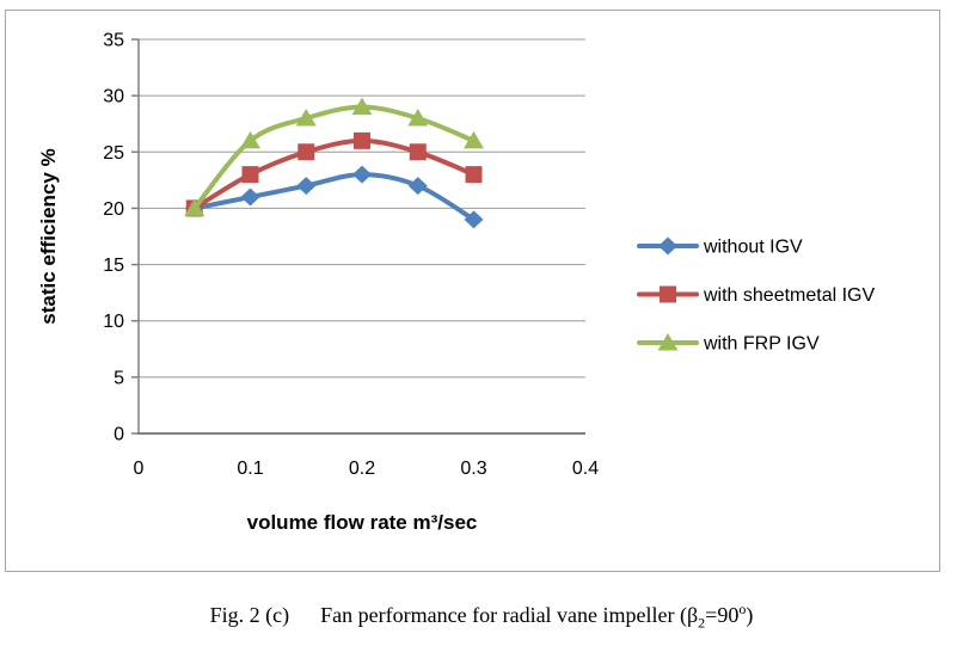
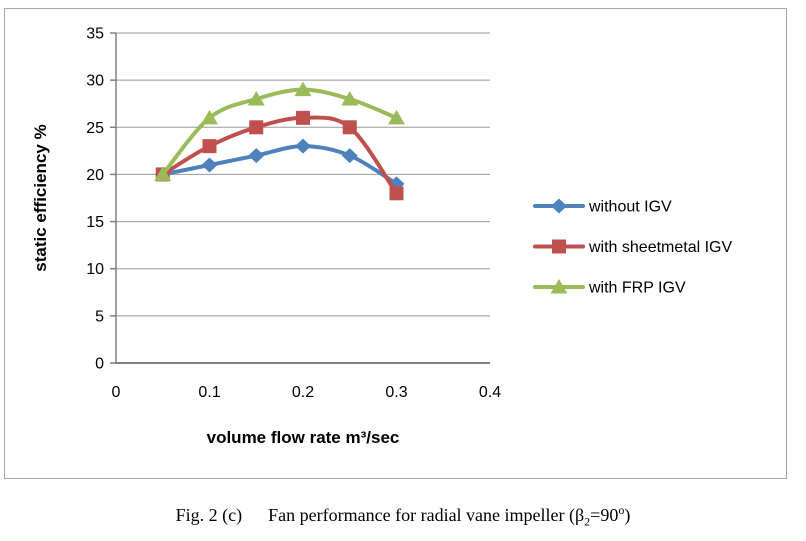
with sheetmetal IGV/0.3: 23 -> 18
